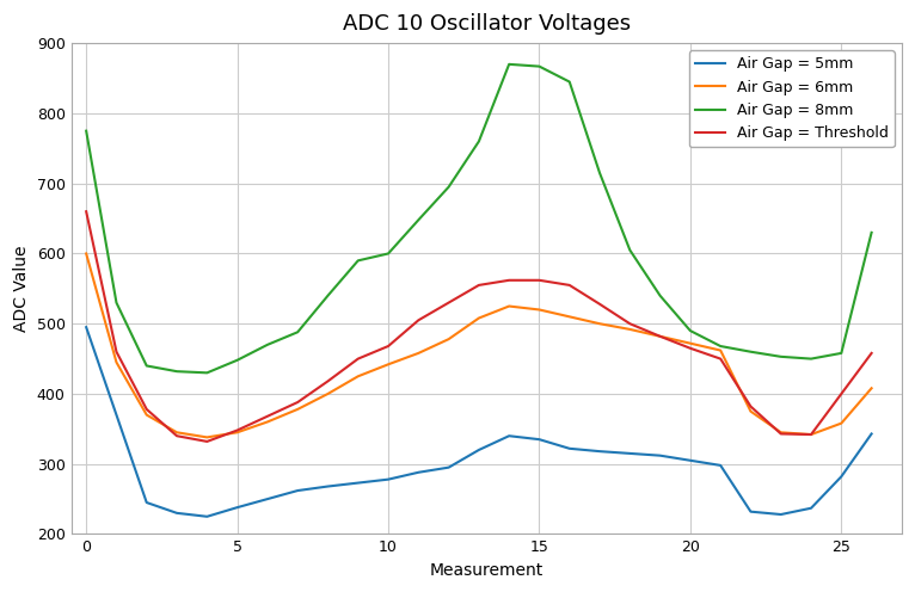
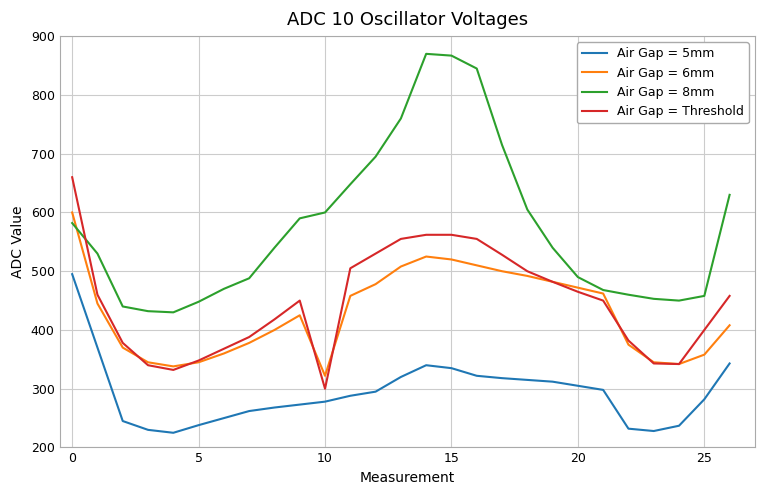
Air Gap = 8mm/0: 775 -> 582
Air Gap = 6mm/10: 442 -> 322
Air Gap = Threshold/10: 468 -> 300
